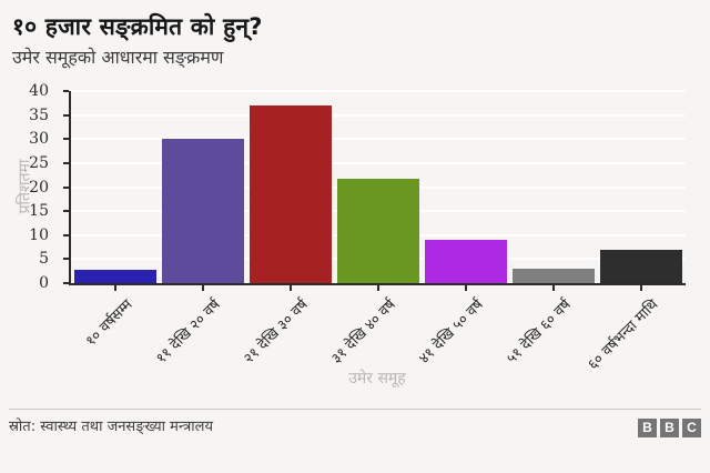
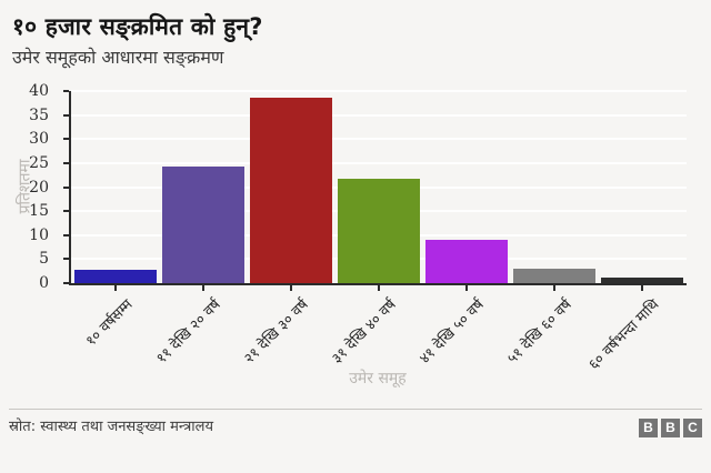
११ देखि २० वर्ष: 30 -> 24
२१ देखि ३० वर्ष: 37 -> 39
६० वर्षभन्दा माथि: 7 -> 1
